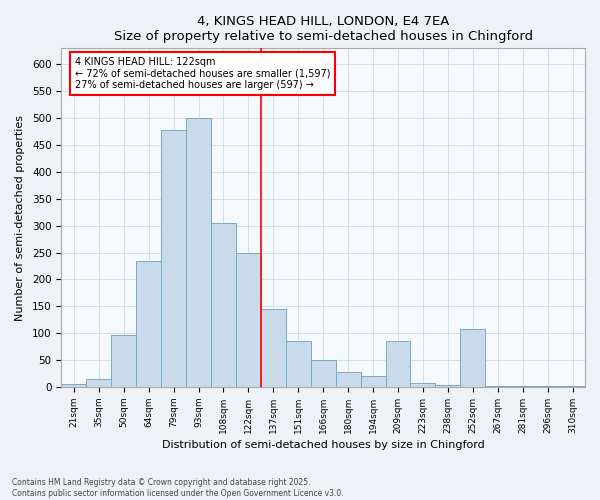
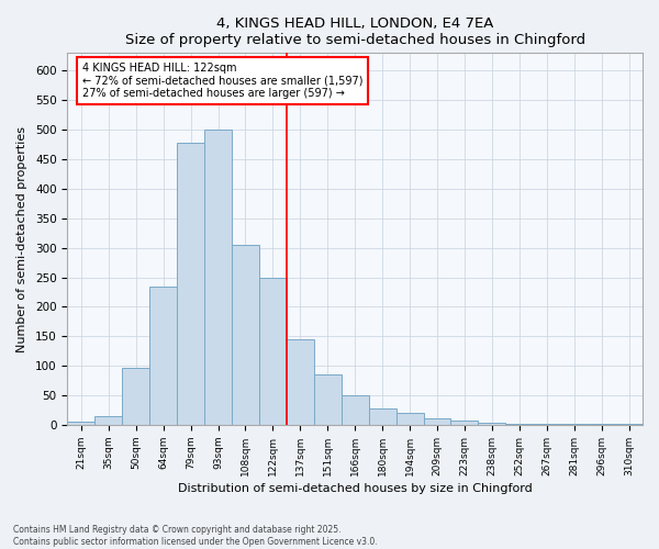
209sqm: 86 -> 12
252sqm: 108 -> 2
